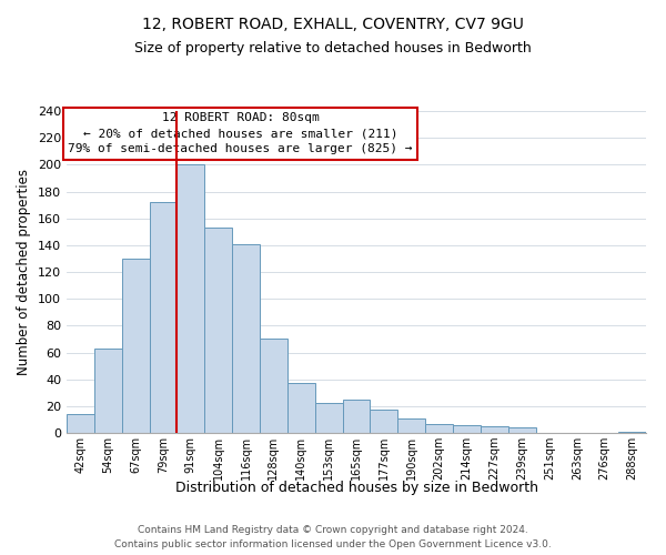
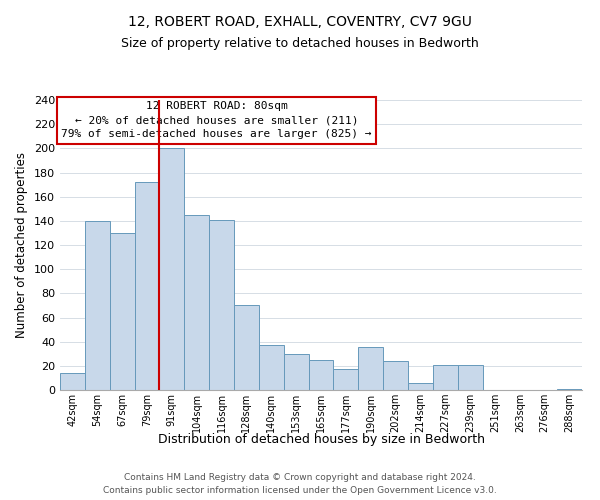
54sqm: 63 -> 140
104sqm: 153 -> 145
153sqm: 22 -> 30
190sqm: 11 -> 36
202sqm: 7 -> 24
227sqm: 5 -> 21
239sqm: 4 -> 21
